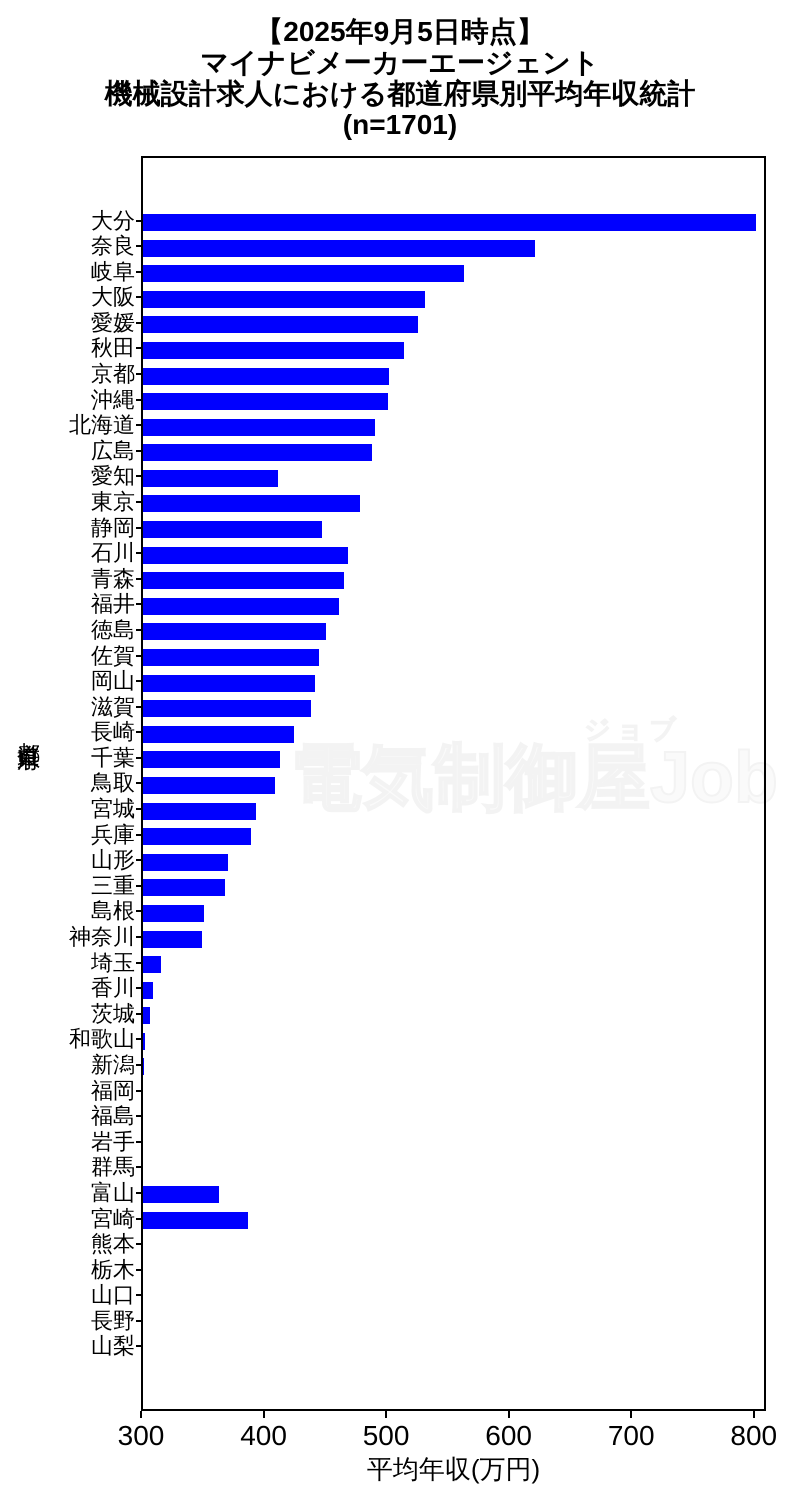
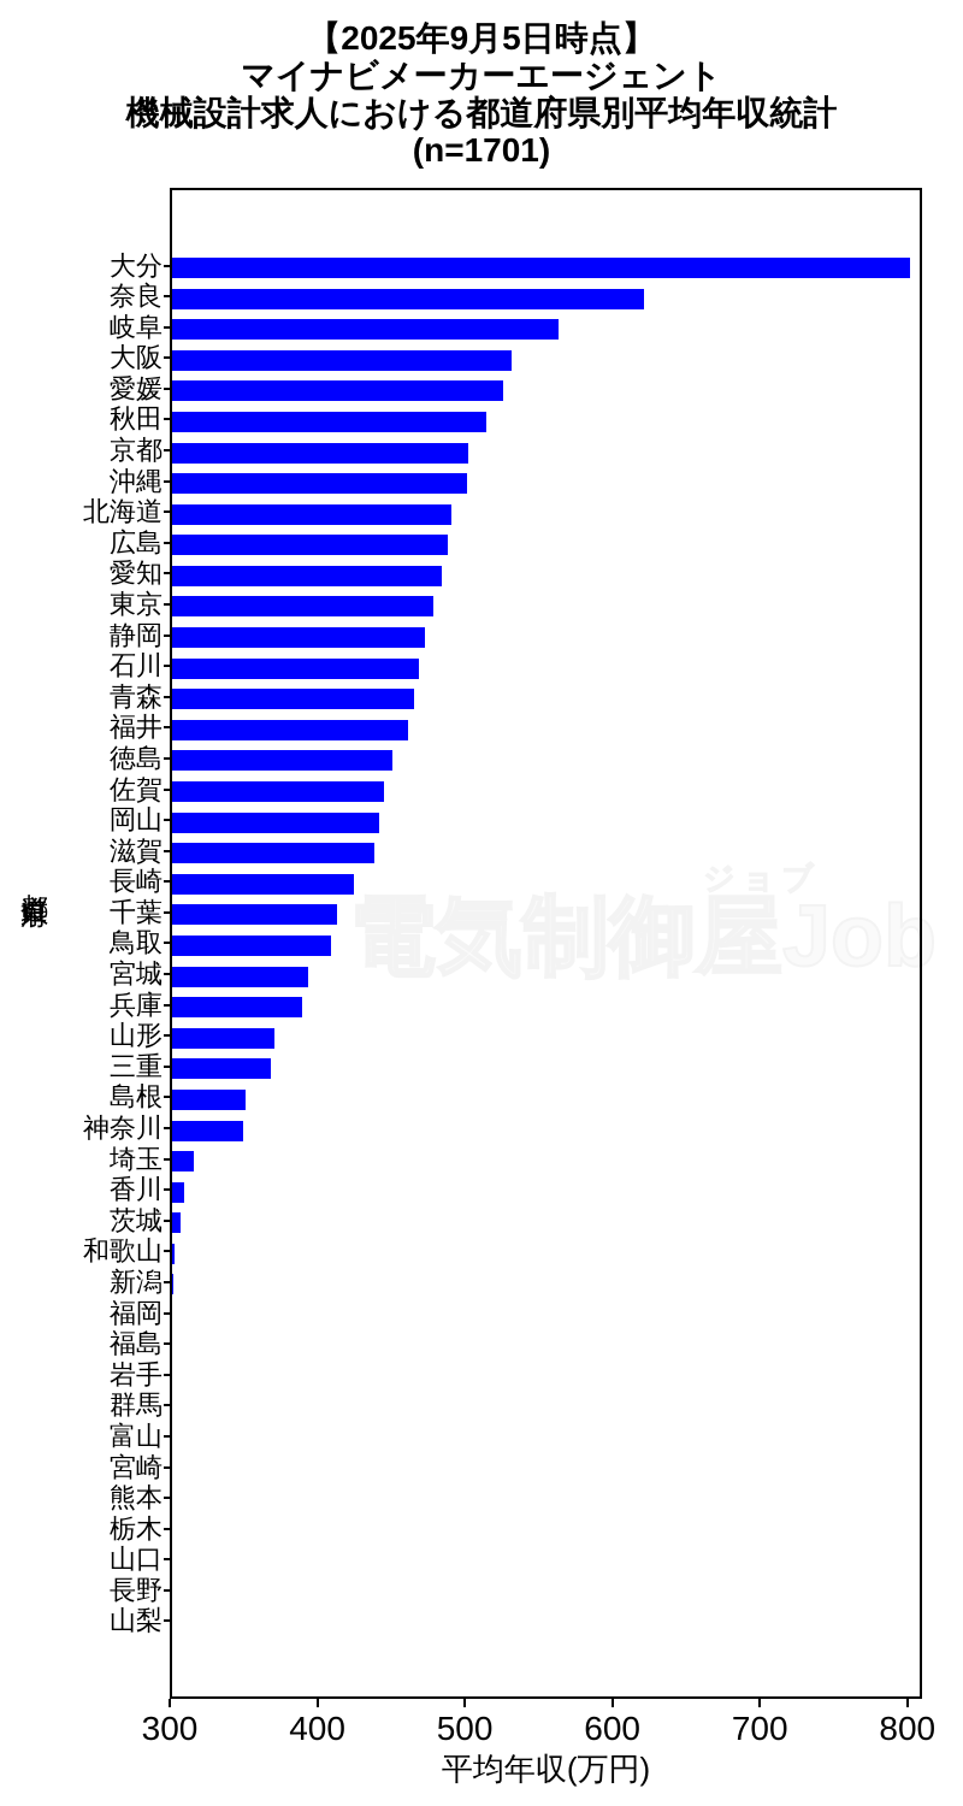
愛知: 410 -> 483
静岡: 446 -> 471
富山: 362 -> 300
宮崎: 386 -> 300
